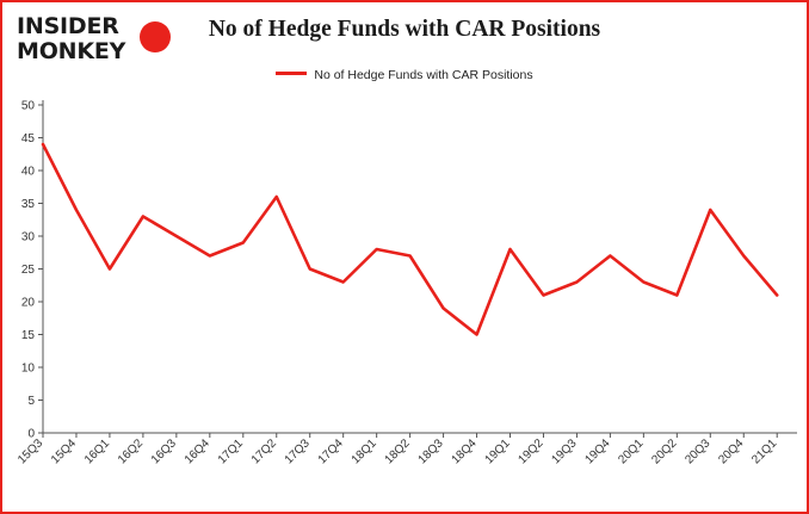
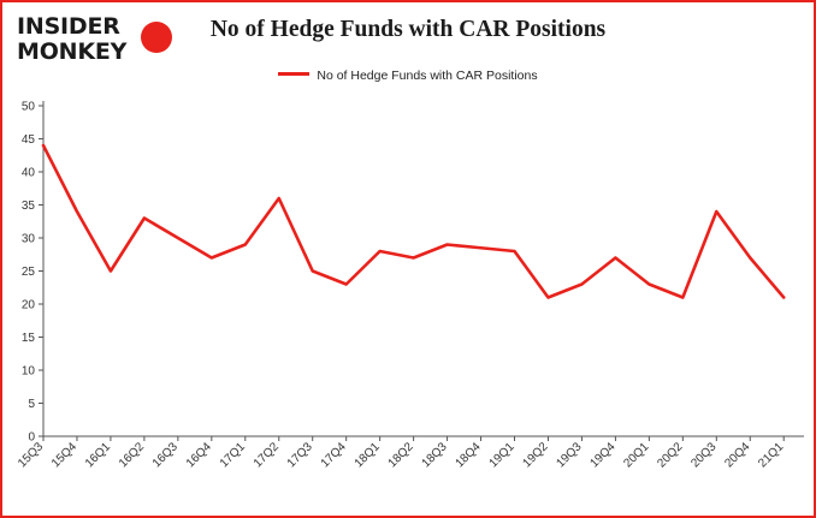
18Q3: 19 -> 29
18Q4: 15 -> 28
